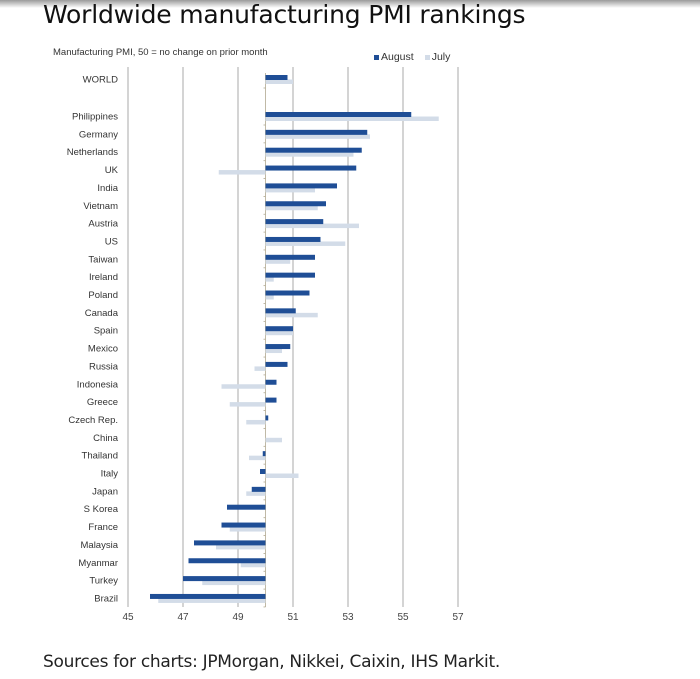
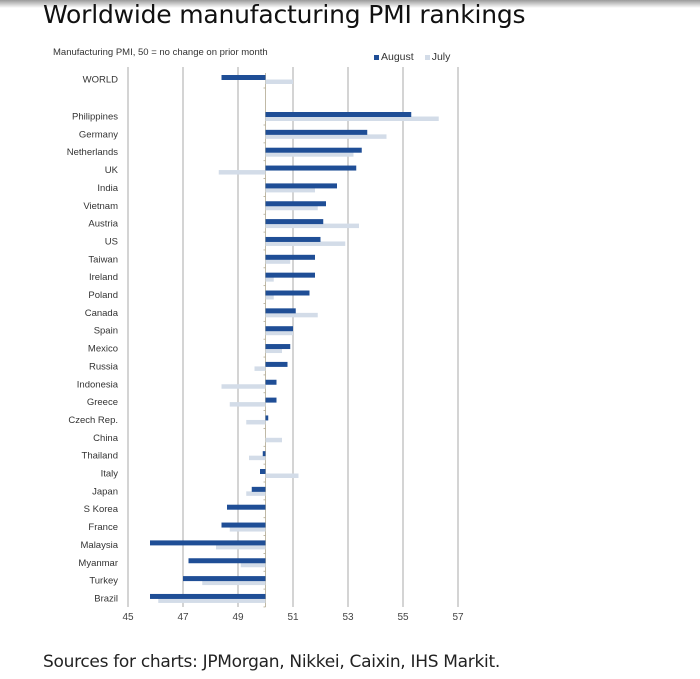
August/WORLD: 50.8 -> 48.4
July/Germany: 53.8 -> 54.4
August/Malaysia: 47.4 -> 45.8
